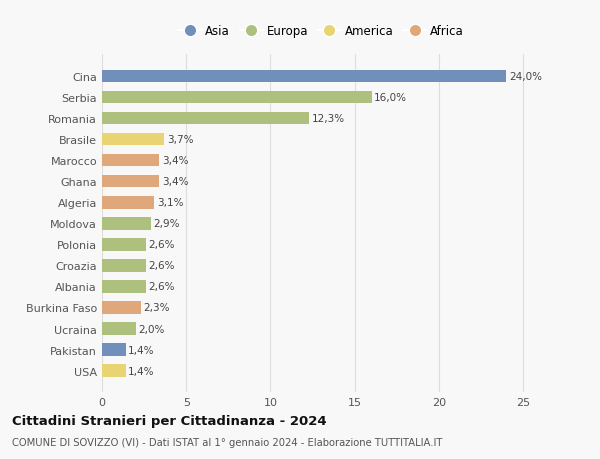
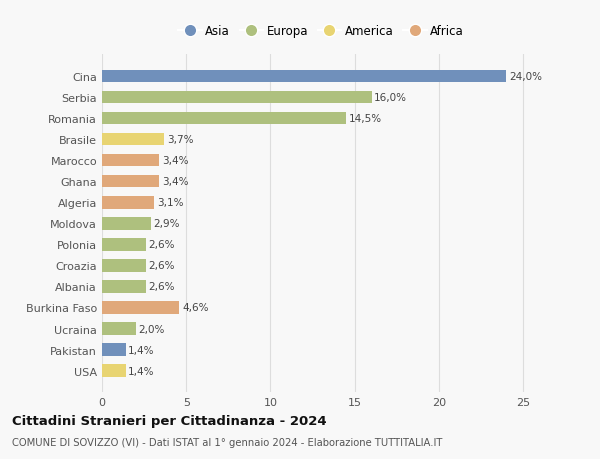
Romania: 12,3% -> 14,5%
Burkina Faso: 2,3% -> 4,6%
